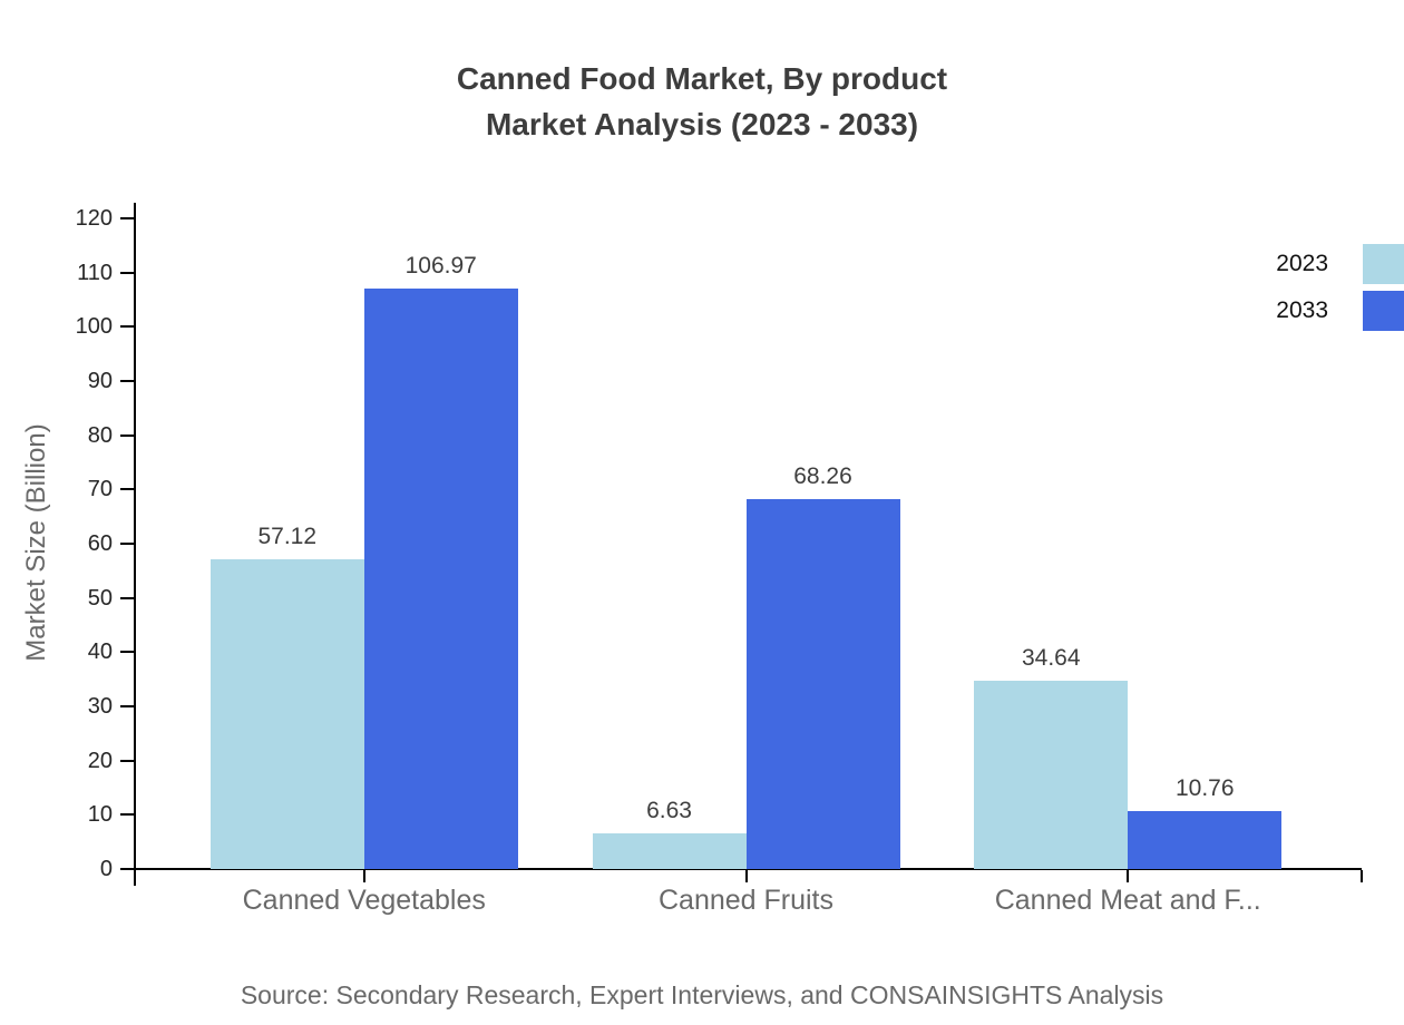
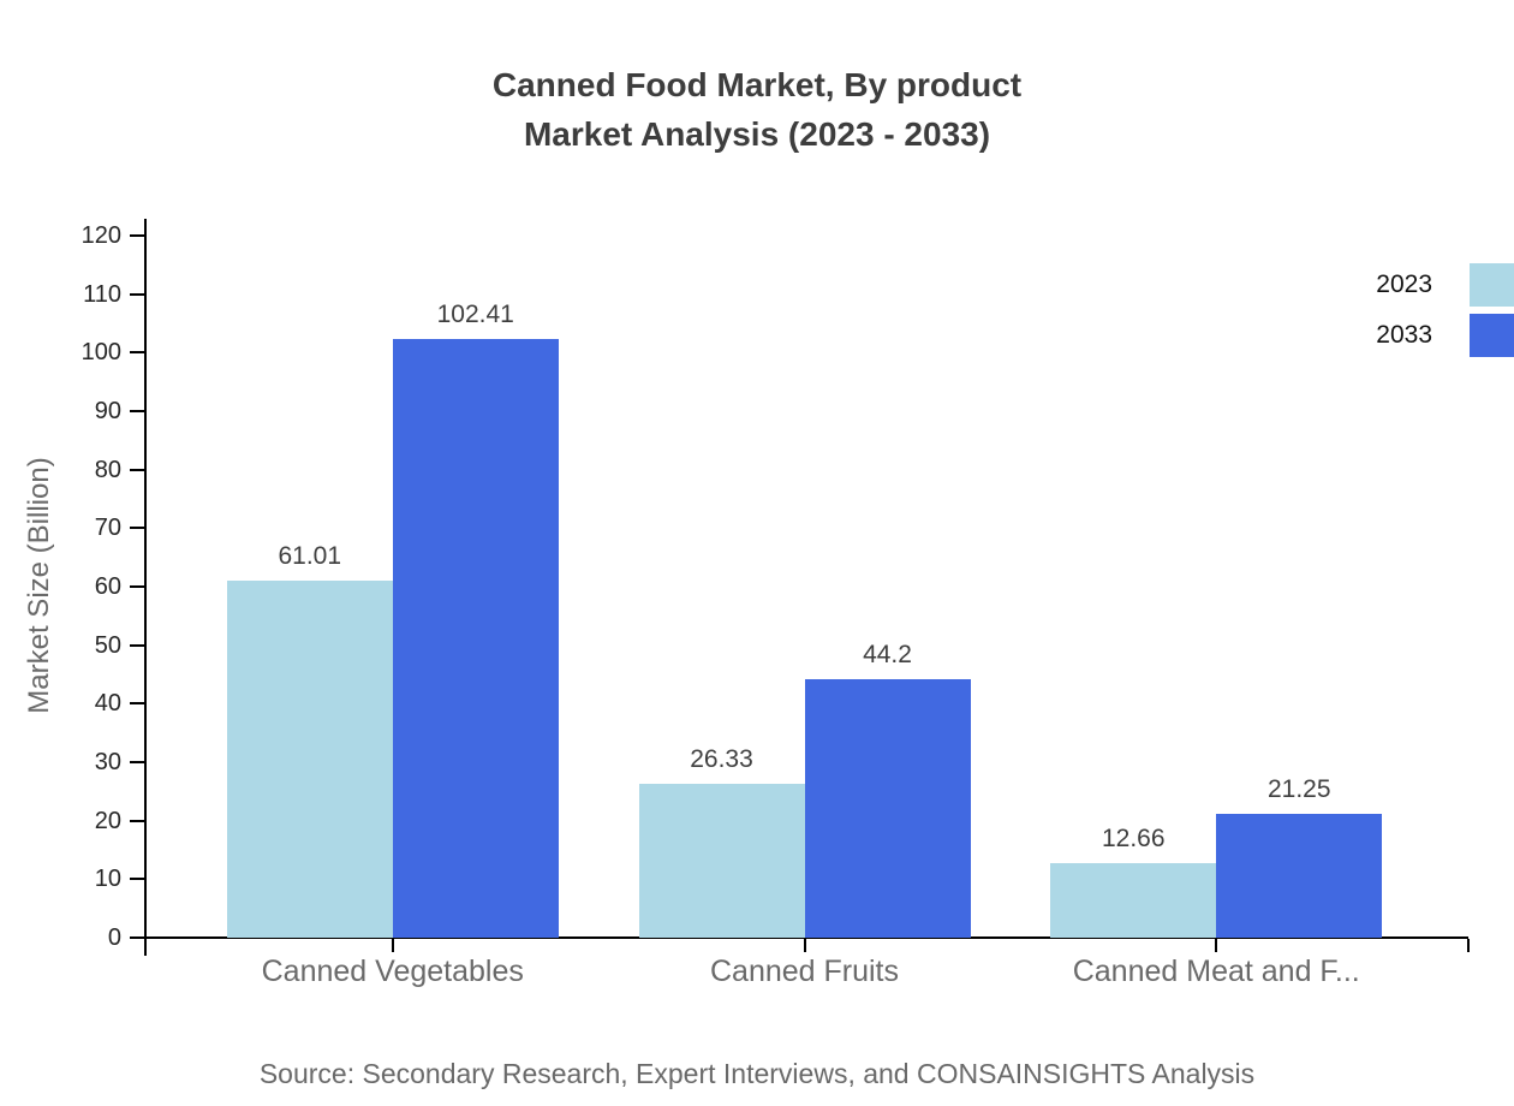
2023/Canned Vegetables: 57.12 -> 61.01
2033/Canned Vegetables: 106.97 -> 102.41
2023/Canned Fruits: 6.63 -> 26.33
2033/Canned Fruits: 68.26 -> 44.2
2023/Canned Meat and F...: 34.64 -> 12.66
2033/Canned Meat and F...: 10.76 -> 21.25
